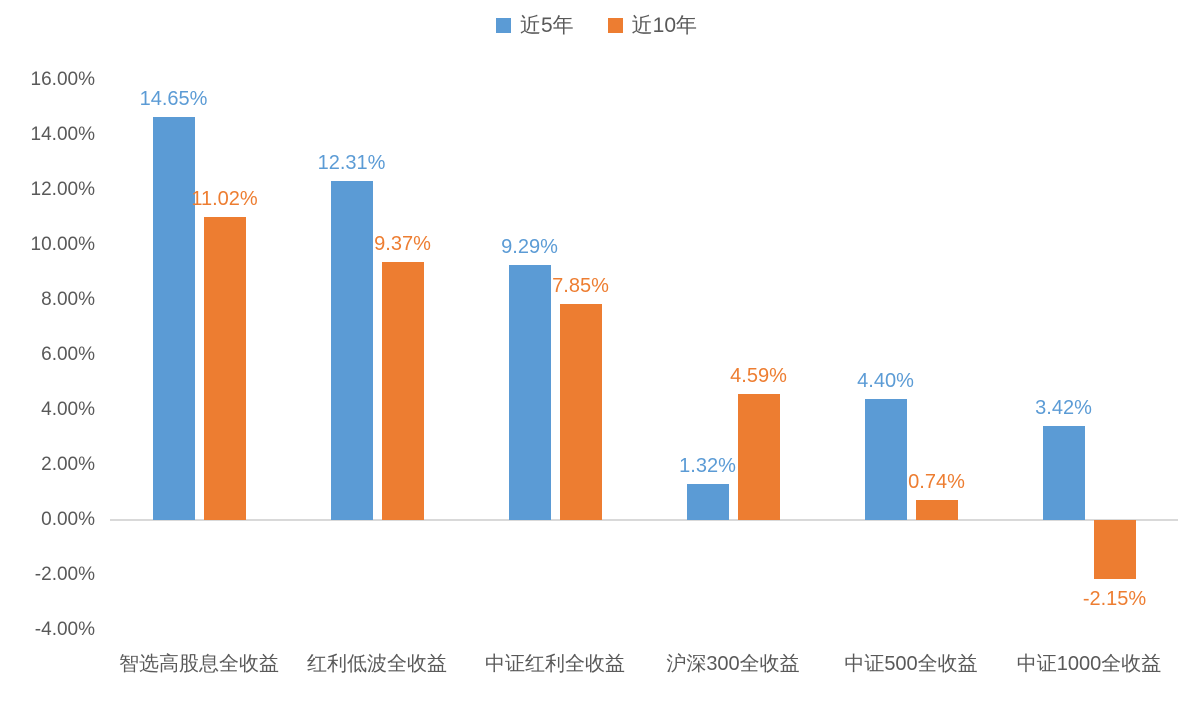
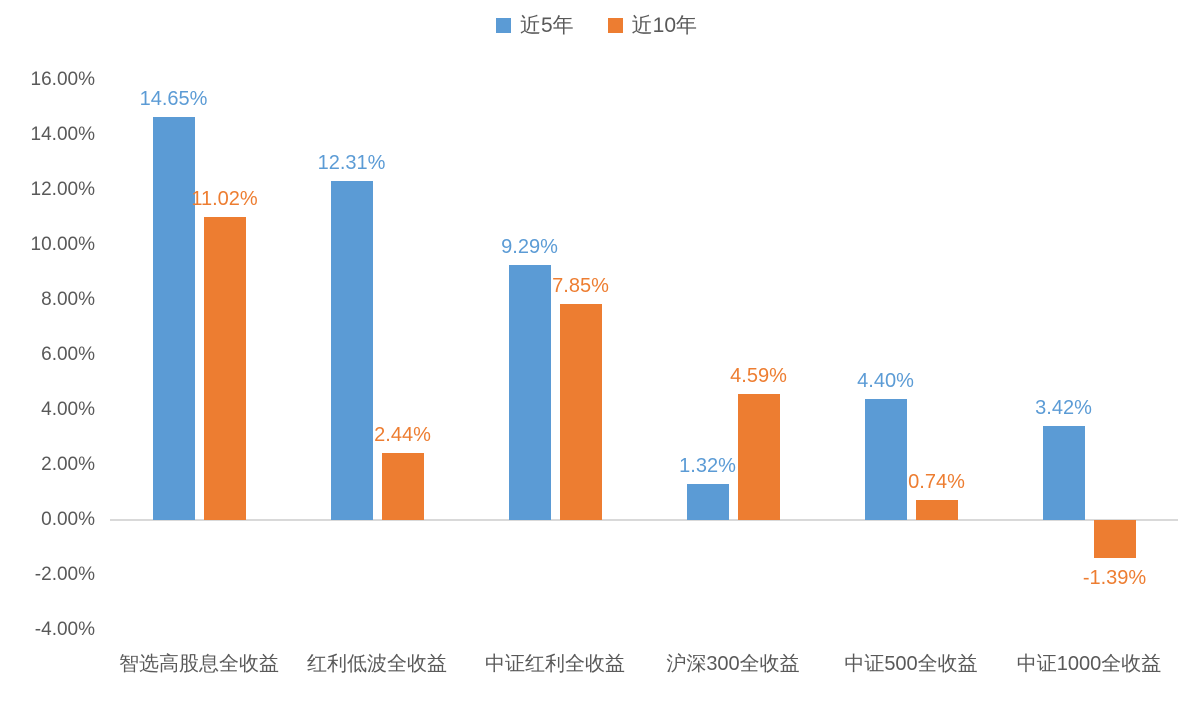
近10年/红利低波全收益: 9.37% -> 2.44%
近10年/中证1000全收益: -2.15% -> -1.39%
